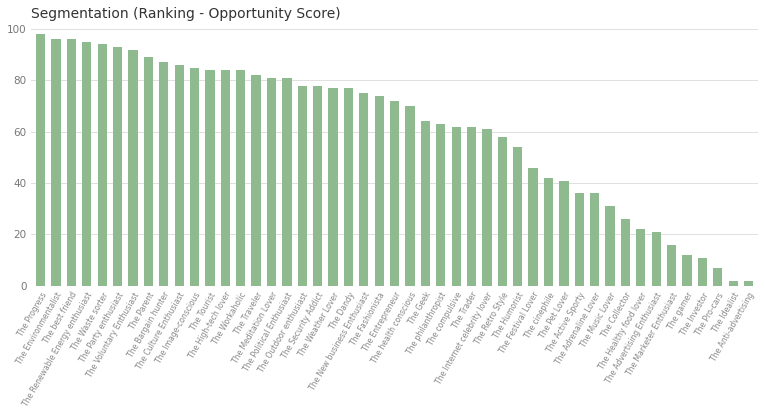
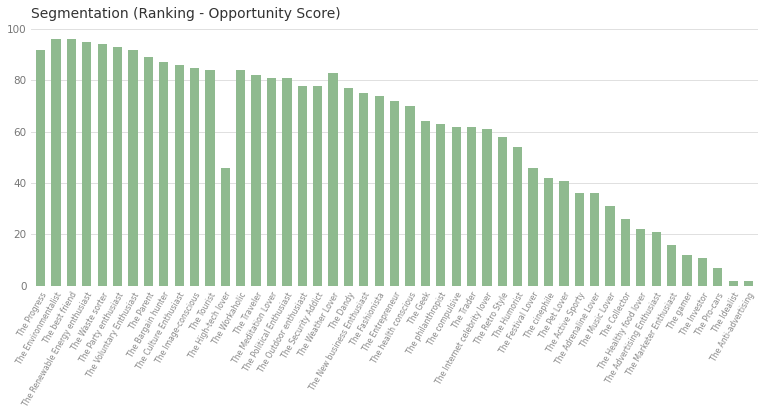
The Progress: 98 -> 92
The High-tech lover: 84 -> 46
The Weather Lover: 77 -> 83
